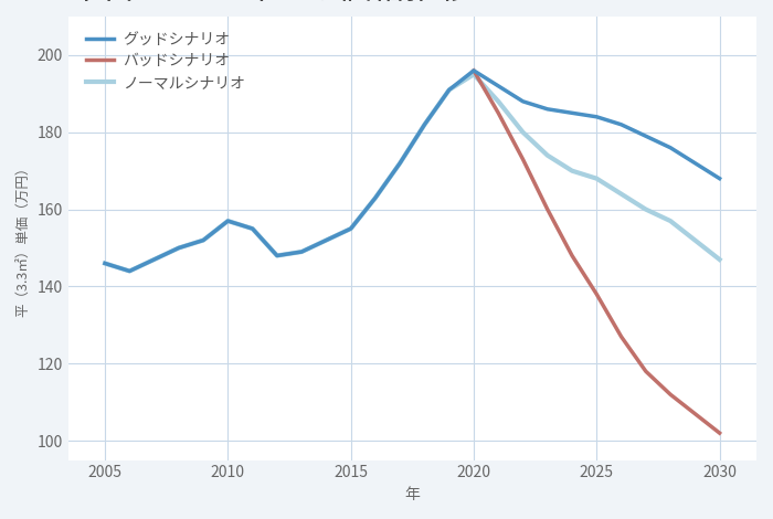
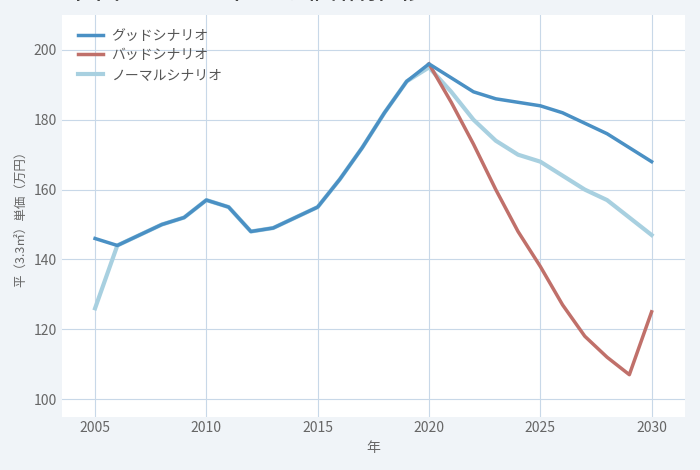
ノーマルシナリオ/2005: 146 -> 126
バッドシナリオ/2030: 102 -> 125
